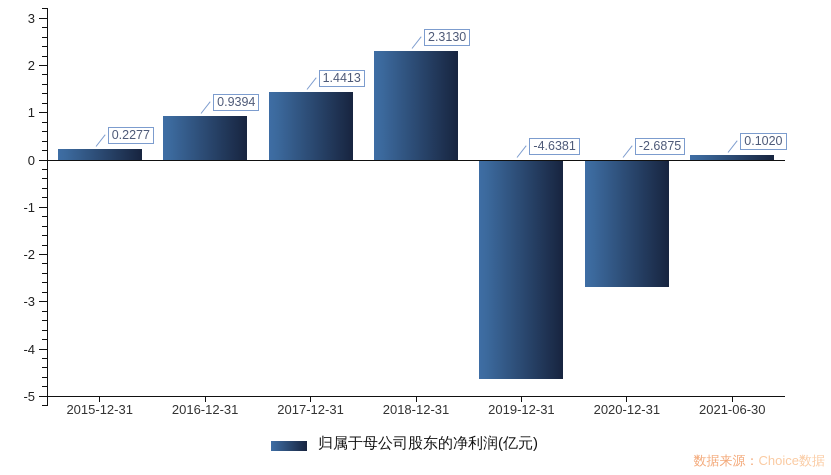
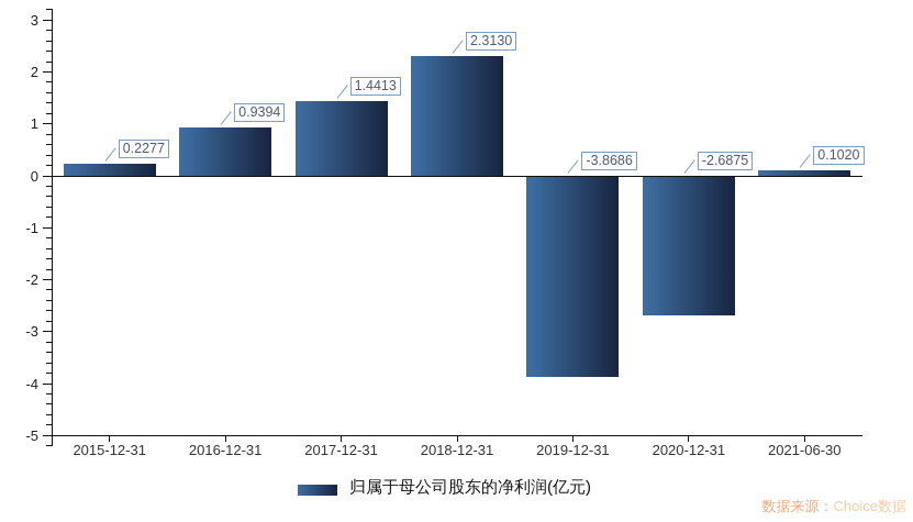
2019-12-31: -4.6381 -> -3.8686
